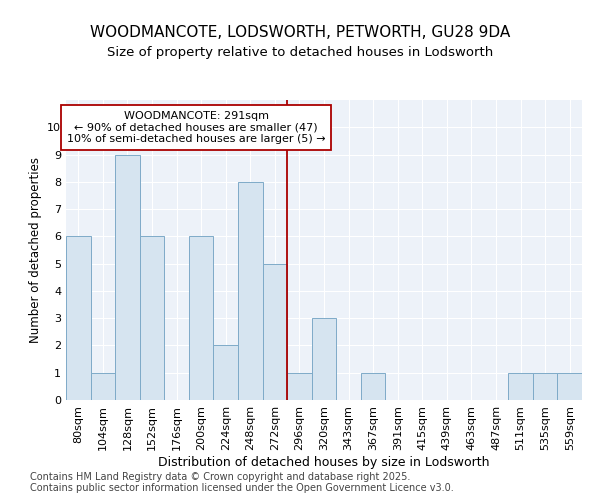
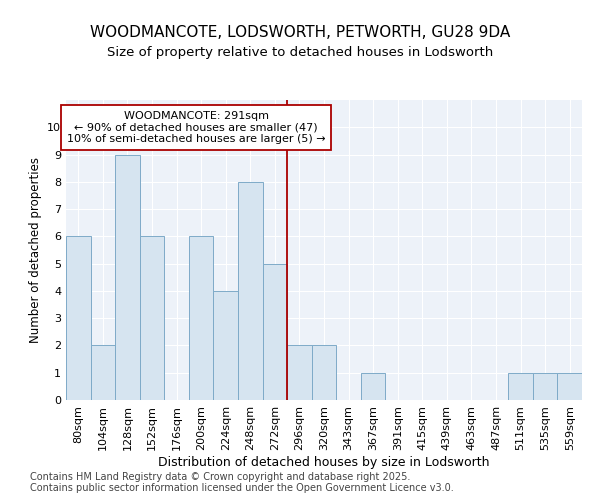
104sqm: 1 -> 2
224sqm: 2 -> 4
296sqm: 1 -> 2
320sqm: 3 -> 2
